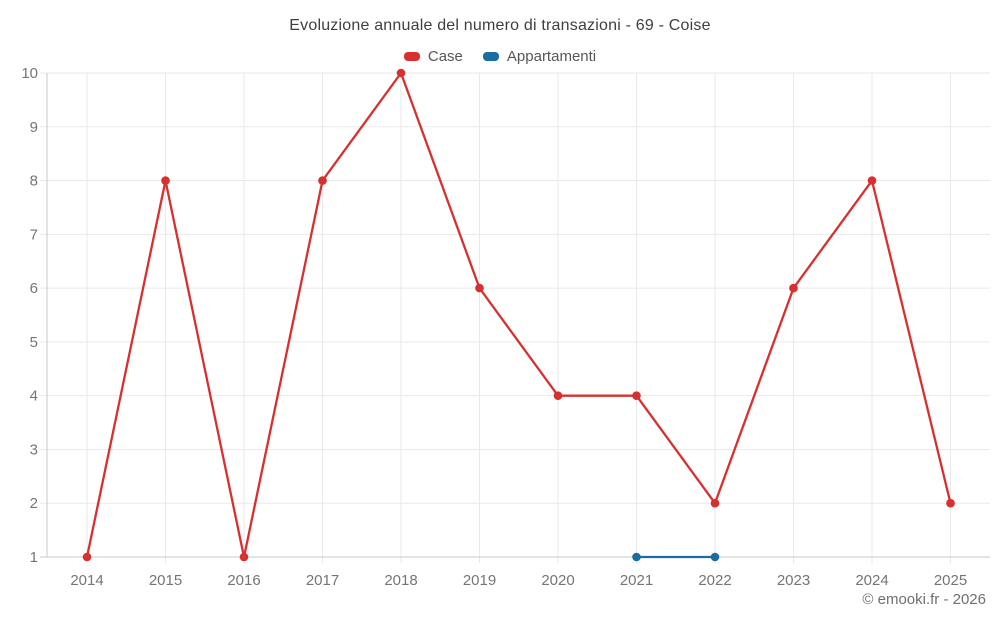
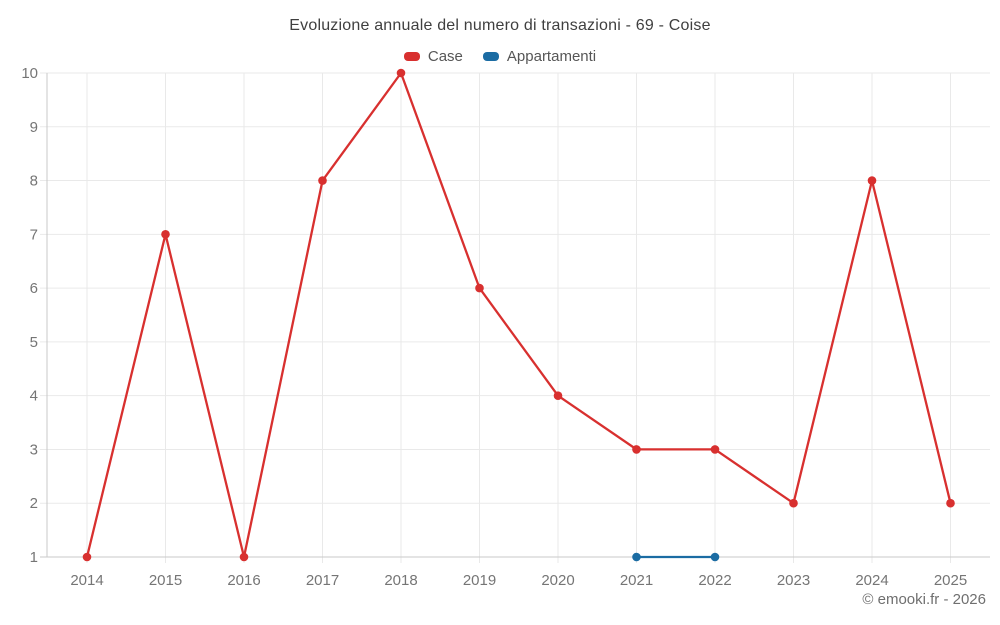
Case/2015: 8 -> 7
Case/2021: 4 -> 3
Case/2022: 2 -> 3
Case/2023: 6 -> 2
